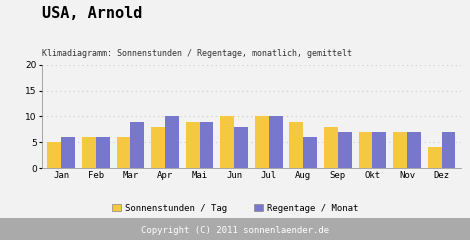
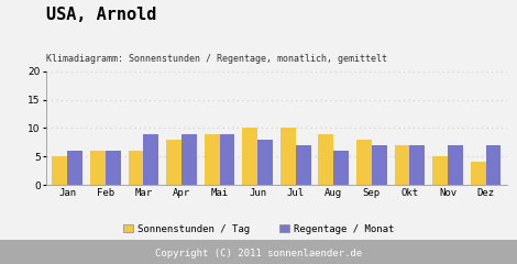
Regentage / Monat/Apr: 10 -> 9
Regentage / Monat/Jul: 10 -> 7
Sonnenstunden / Tag/Nov: 7 -> 5
